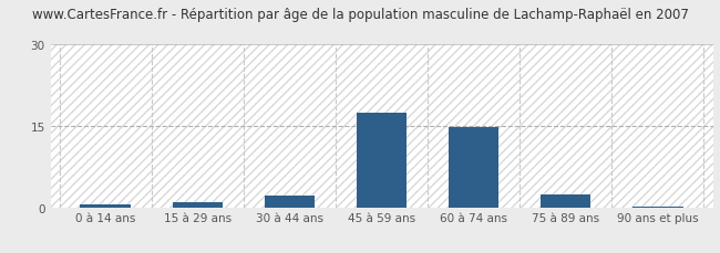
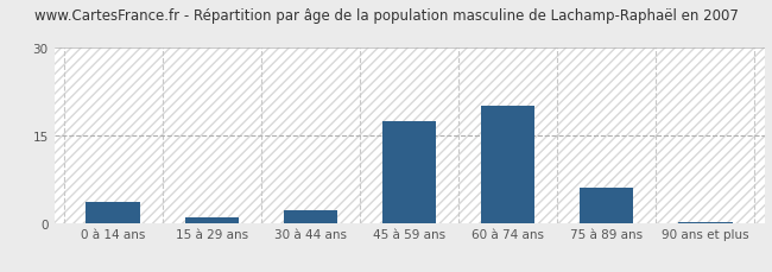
0 à 14 ans: 0.5 -> 3.5
60 à 74 ans: 14.7 -> 20.0
75 à 89 ans: 2.4 -> 6.0
